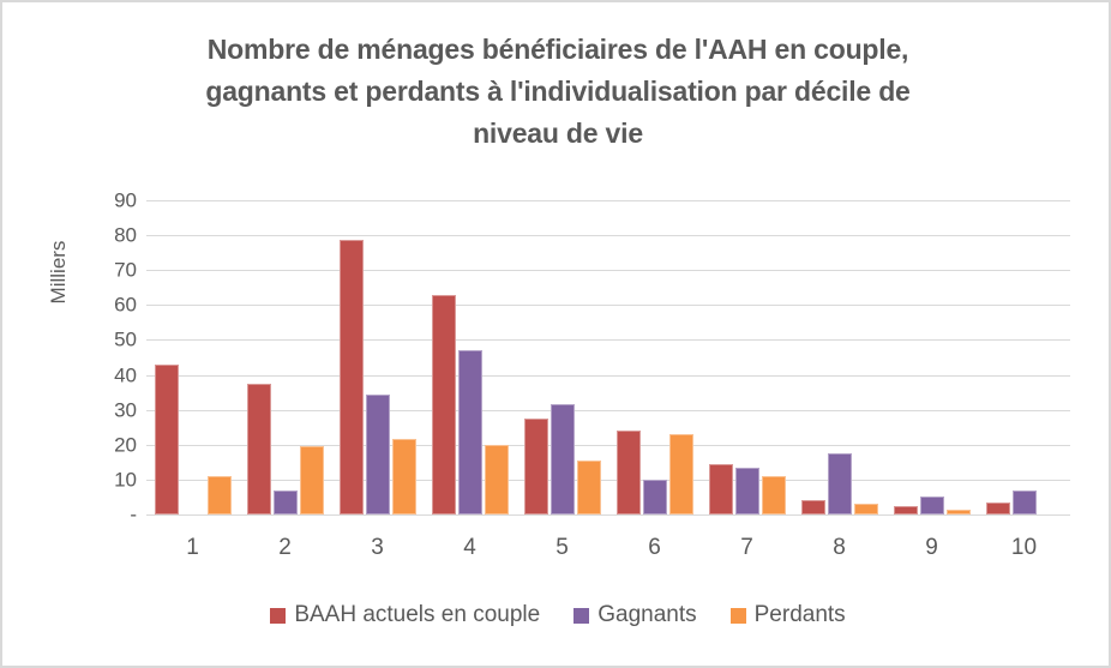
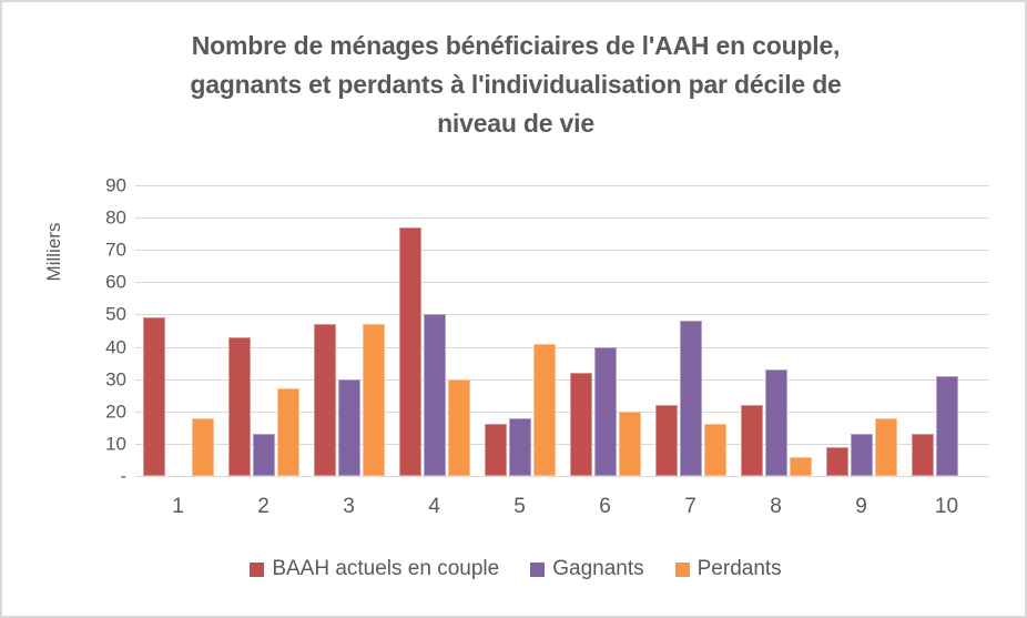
BAAH actuels en couple/1: 43 -> 49
Perdants/1: 11 -> 18
BAAH actuels en couple/2: 38 -> 43
Gagnants/2: 7 -> 13
Perdants/2: 20 -> 27
BAAH actuels en couple/3: 78 -> 47
Gagnants/3: 34 -> 30
Perdants/3: 22 -> 47
BAAH actuels en couple/4: 63 -> 77
Gagnants/4: 47 -> 50
Perdants/4: 20 -> 30
BAAH actuels en couple/5: 28 -> 16
Gagnants/5: 32 -> 18
Perdants/5: 16 -> 41
BAAH actuels en couple/6: 24 -> 32
Gagnants/6: 10 -> 40
Perdants/6: 23 -> 20
BAAH actuels en couple/7: 14 -> 22
Gagnants/7: 14 -> 48
Perdants/7: 11 -> 16
BAAH actuels en couple/8: 4 -> 22
Gagnants/8: 18 -> 33
Perdants/8: 3 -> 6
BAAH actuels en couple/9: 2 -> 9
Gagnants/9: 5 -> 13
Perdants/9: 2 -> 18
BAAH actuels en couple/10: 4 -> 13
Gagnants/10: 7 -> 31
